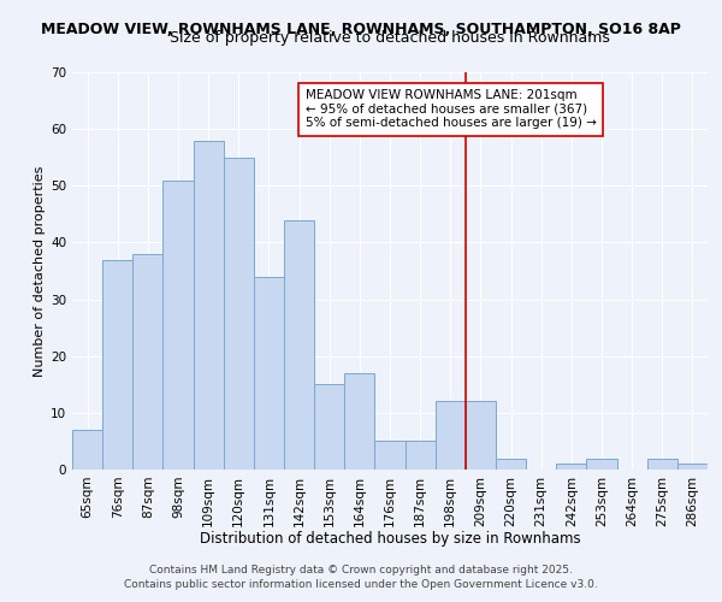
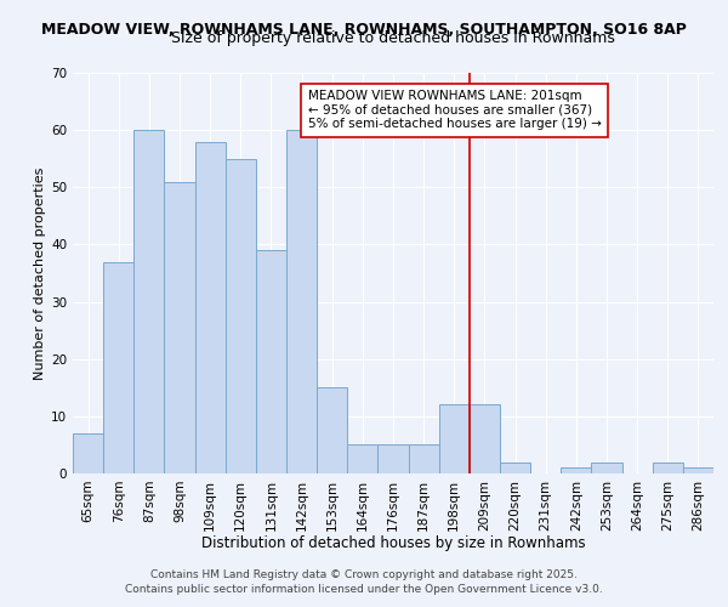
87sqm: 38 -> 60
131sqm: 34 -> 39
142sqm: 44 -> 60
164sqm: 17 -> 5
